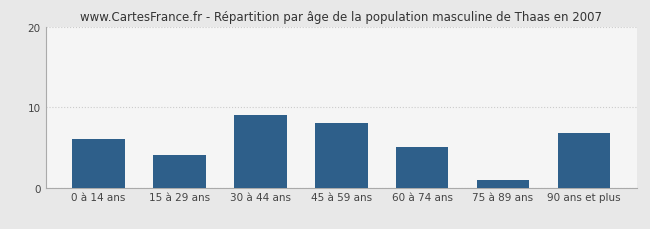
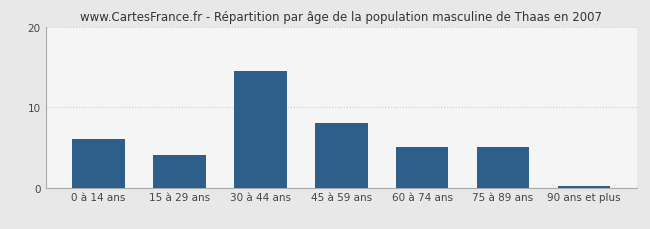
30 à 44 ans: 9.0 -> 14.5
75 à 89 ans: 1.0 -> 5.0
90 ans et plus: 6.8 -> 0.2
